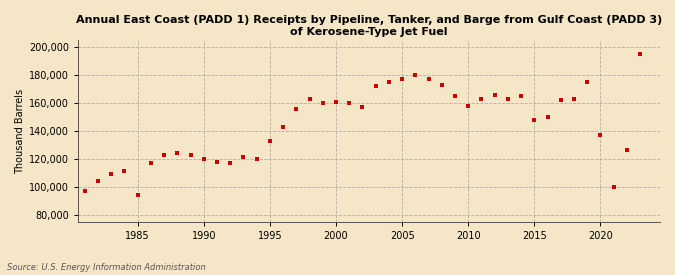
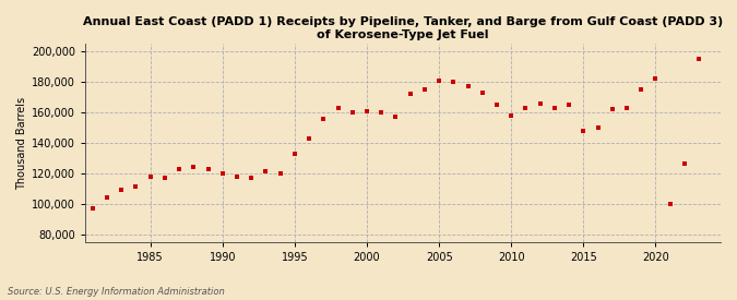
1985: 94,000 -> 118,000
2005: 177,000 -> 181,000
2020: 137,000 -> 182,000
